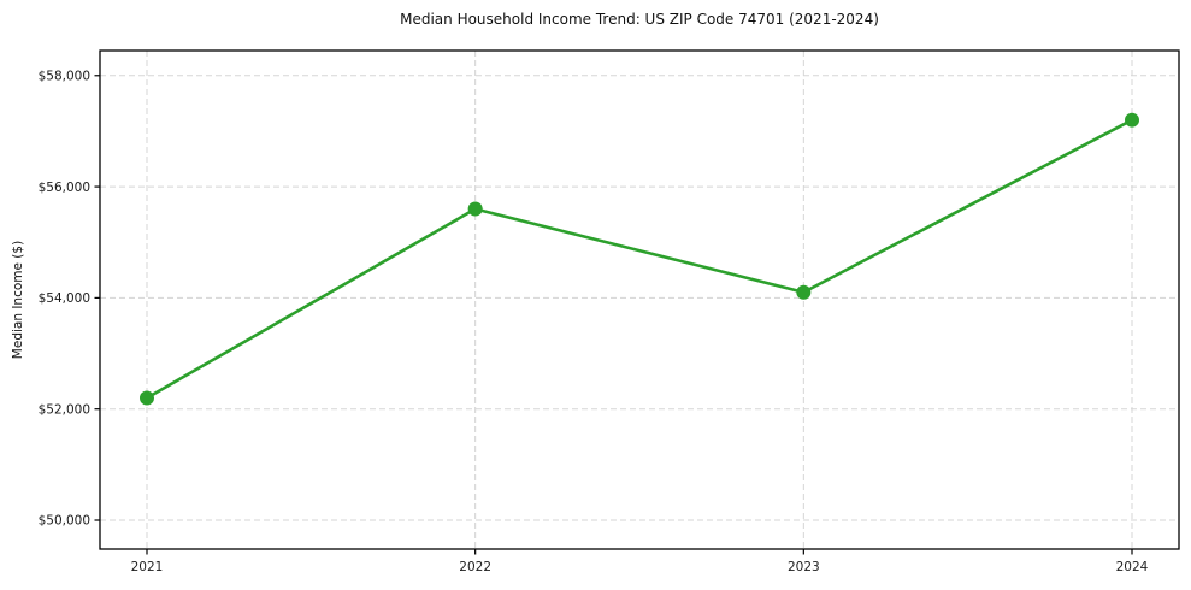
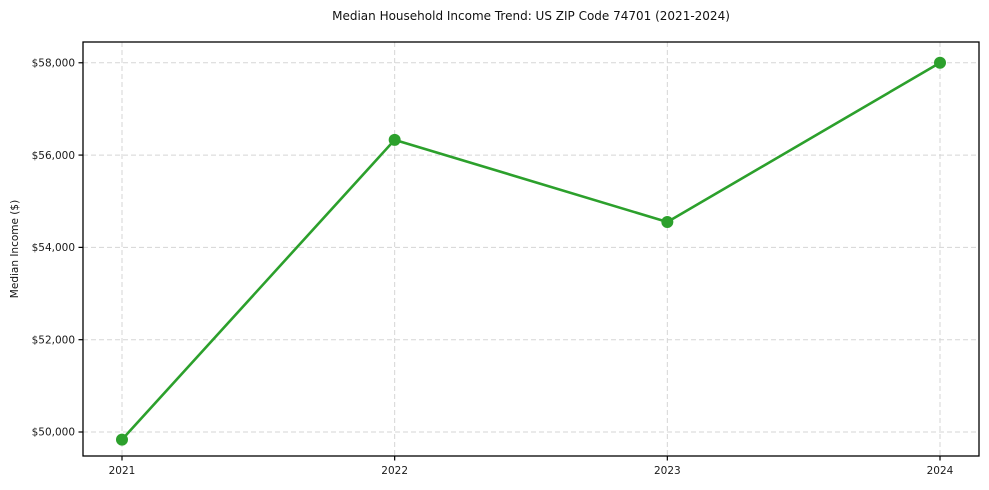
2021: $52200 -> $49800
2022: $55600 -> $56300
2023: $54100 -> $54600
2024: $57200 -> $58000
